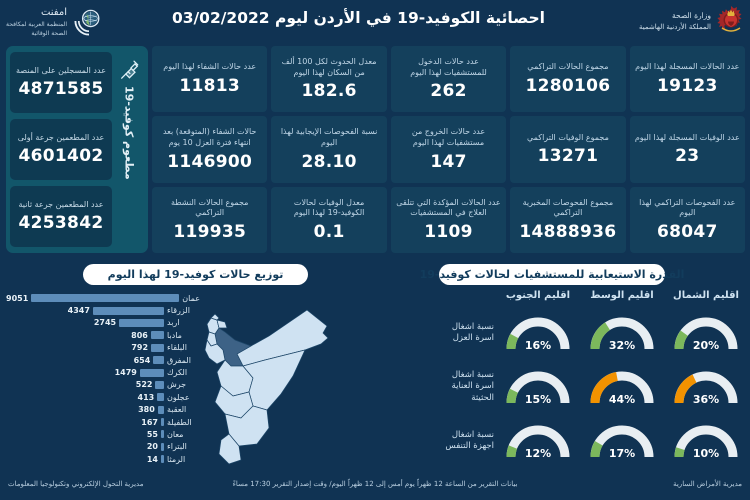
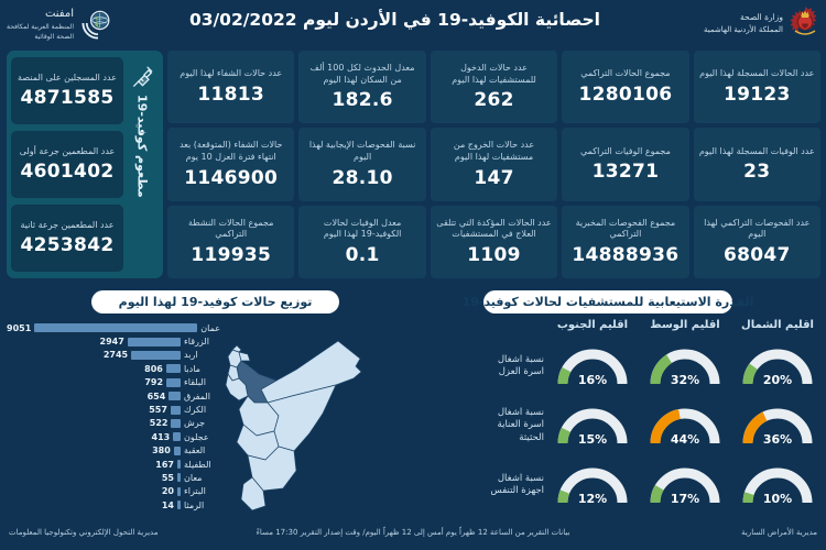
توزيع حالات كوفيد-19 لهذا اليوم/الزرقاء: 4347 -> 2947
توزيع حالات كوفيد-19 لهذا اليوم/الكرك: 1479 -> 557
